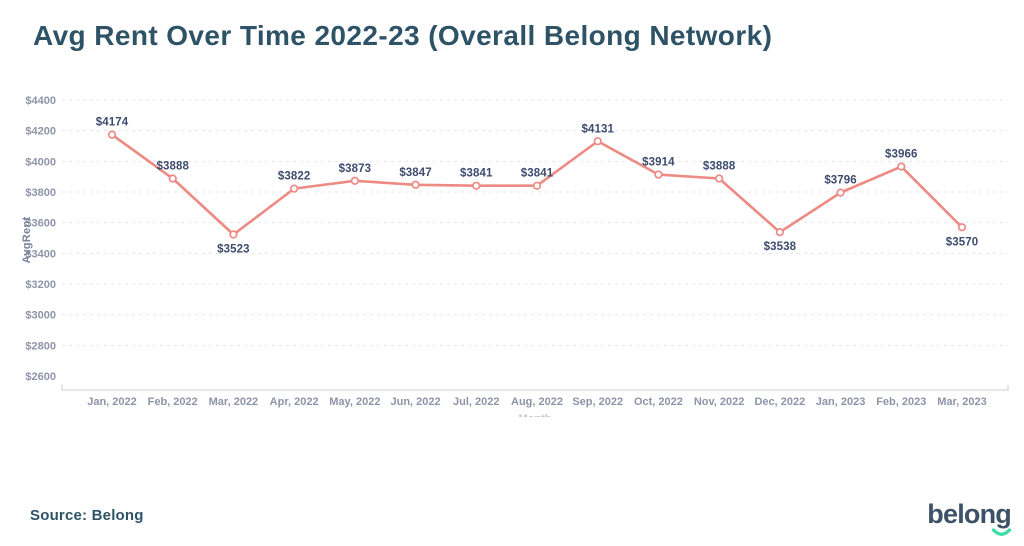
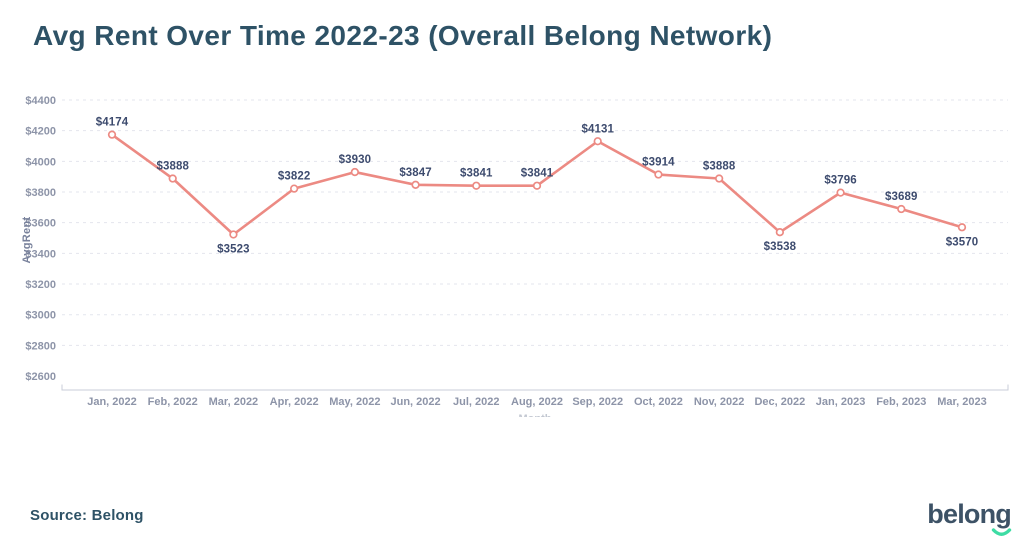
May, 2022: $3873 -> $3930
Feb, 2023: $3966 -> $3689
